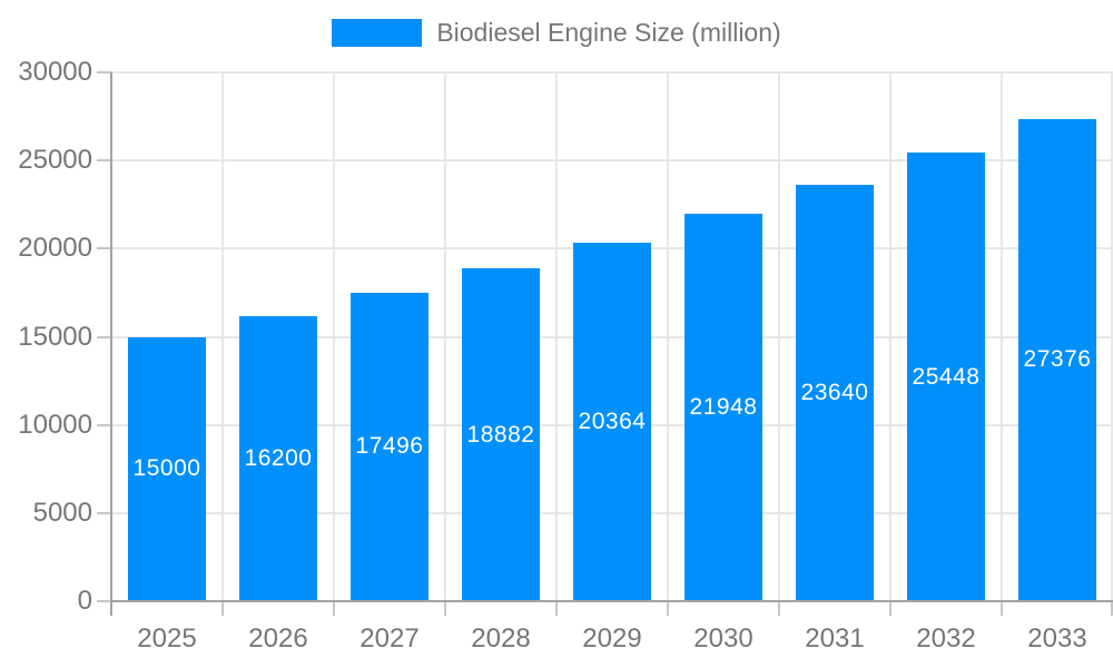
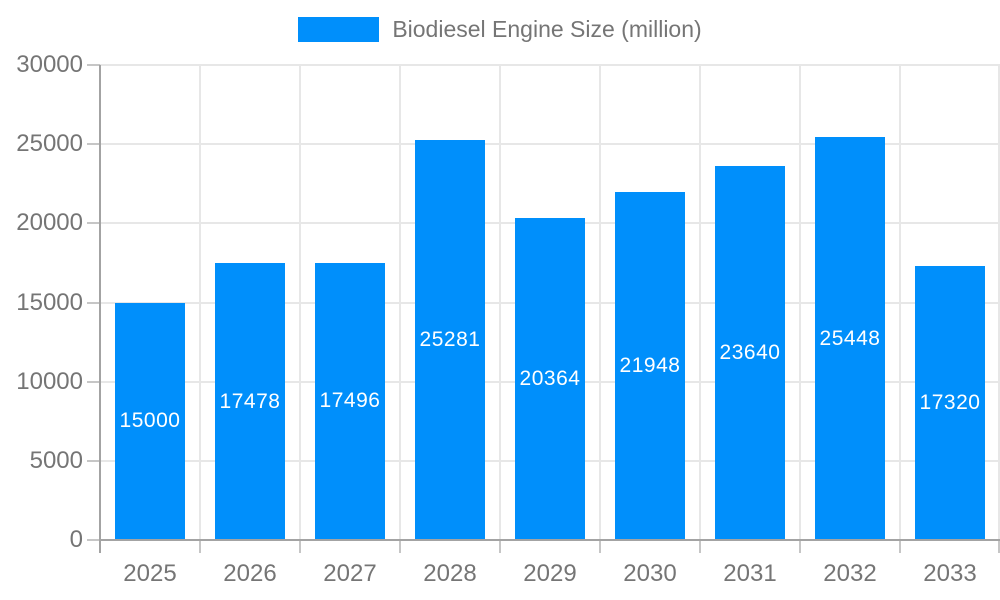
2026: 16200 -> 17478
2028: 18882 -> 25281
2033: 27376 -> 17320
